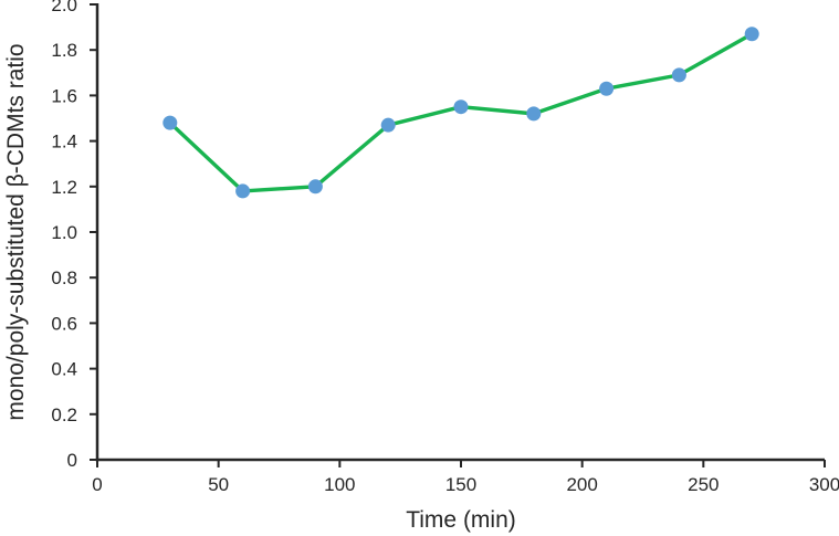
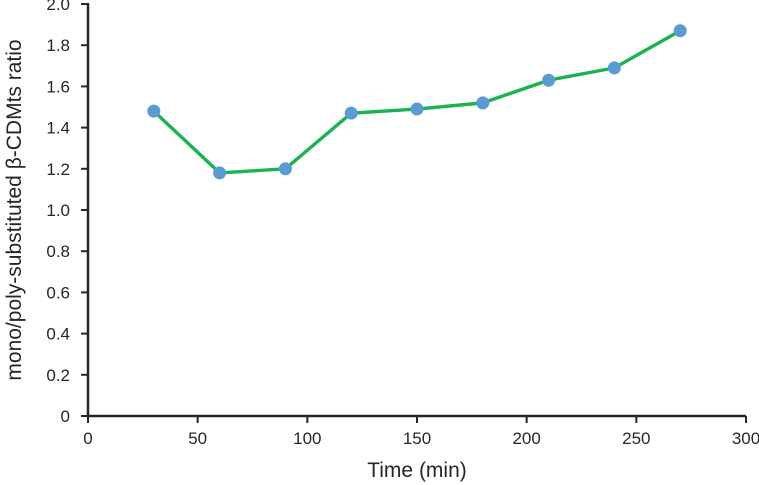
150: 1.55 -> 1.49
